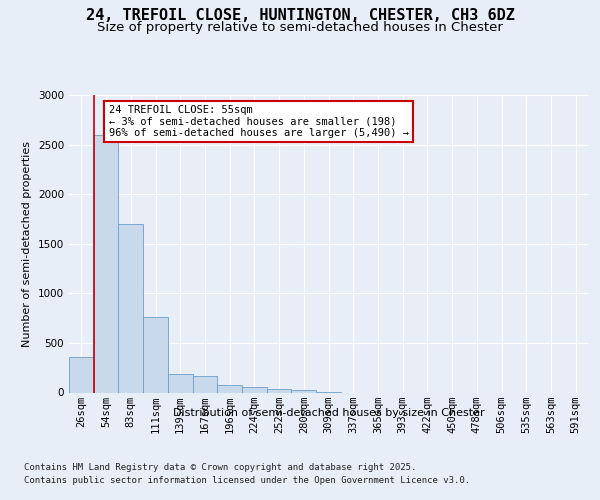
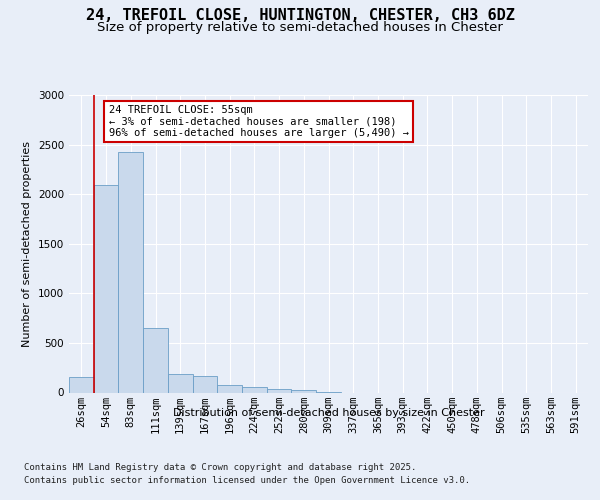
26sqm: 360 -> 160
54sqm: 2600 -> 2090
83sqm: 1700 -> 2430
111sqm: 760 -> 650
